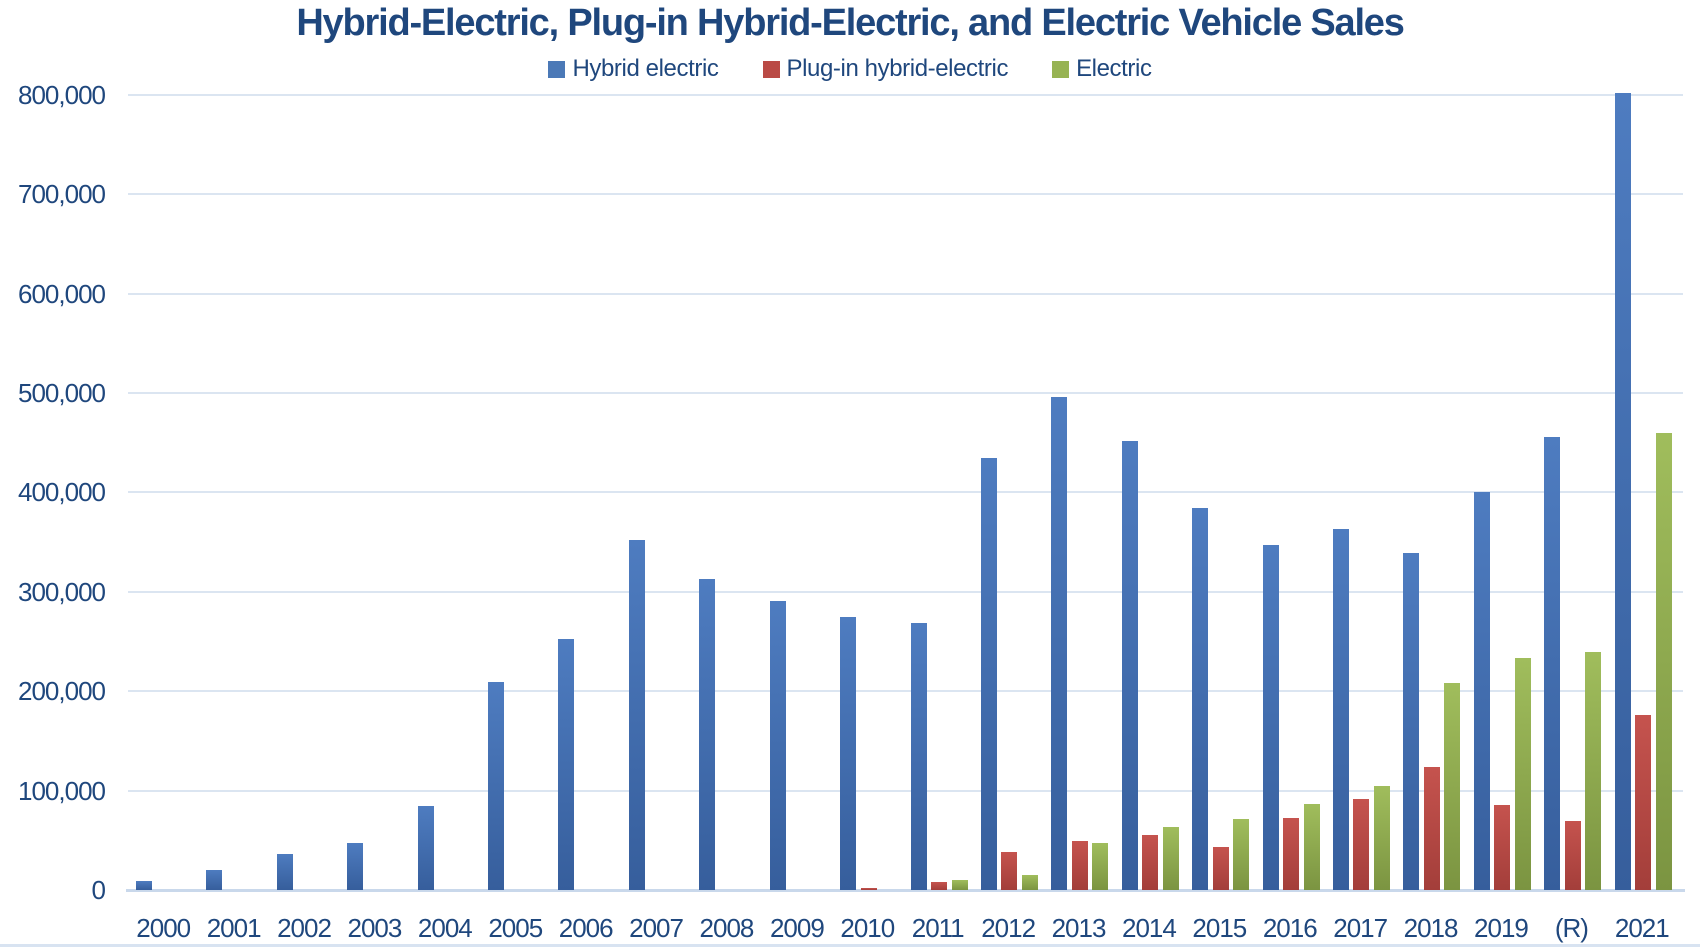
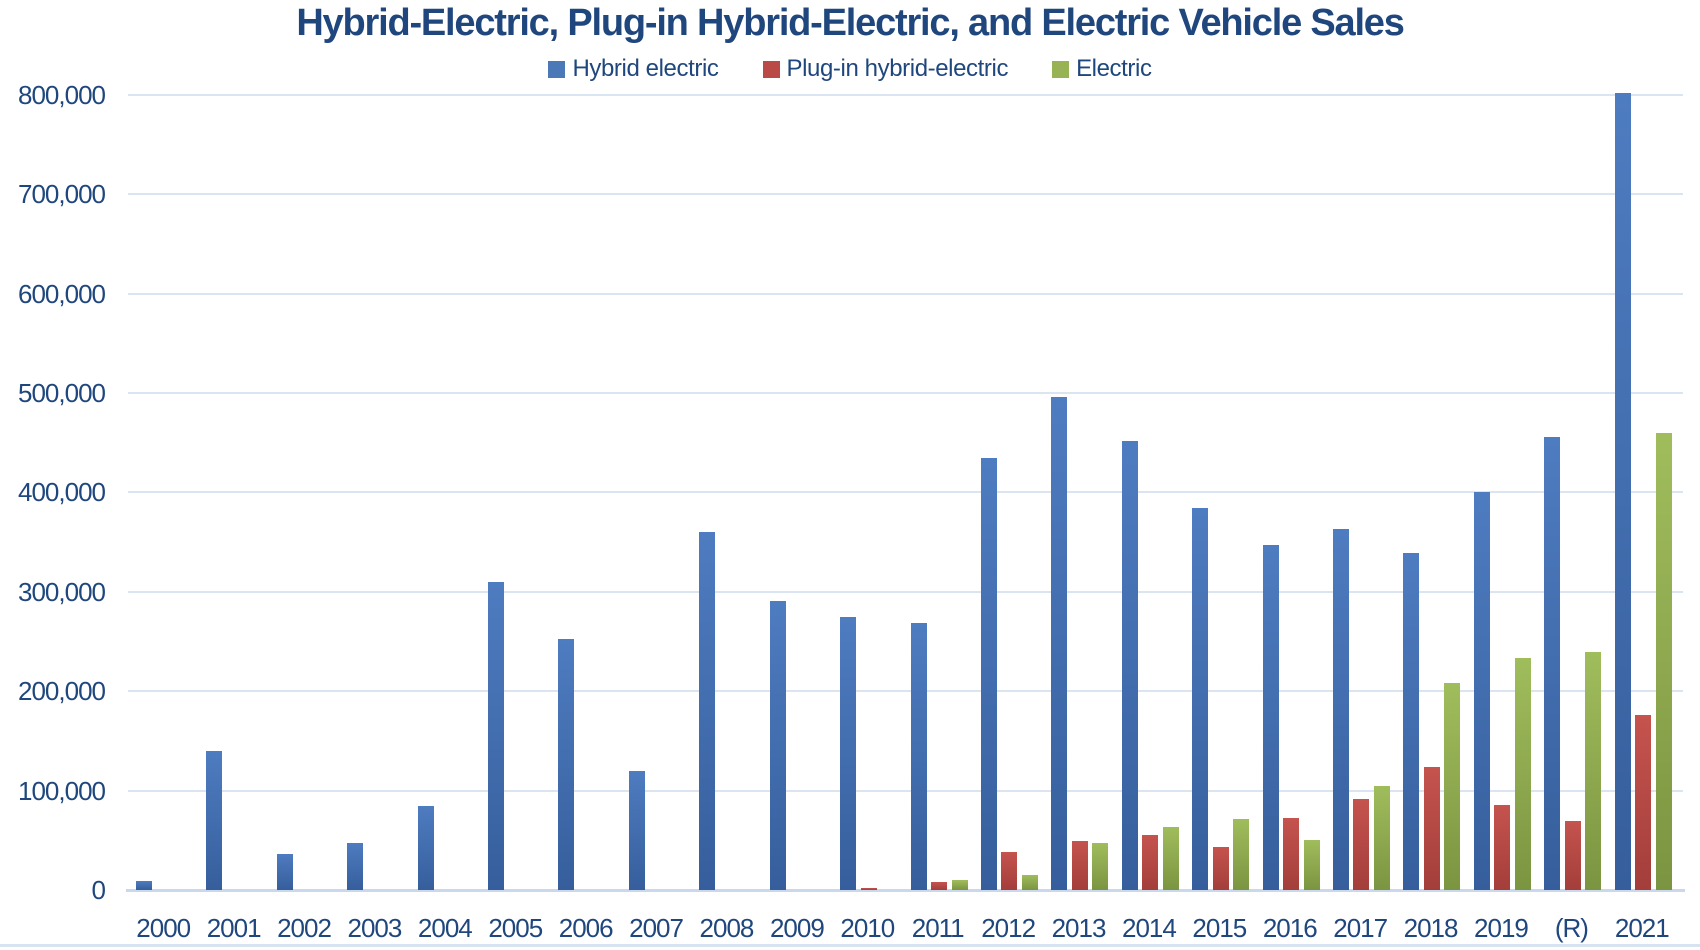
Hybrid electric/2001: 20000 -> 140000
Hybrid electric/2005: 210000 -> 310000
Hybrid electric/2007: 350000 -> 120000
Hybrid electric/2008: 310000 -> 360000
Electric/2016: 90000 -> 50000
